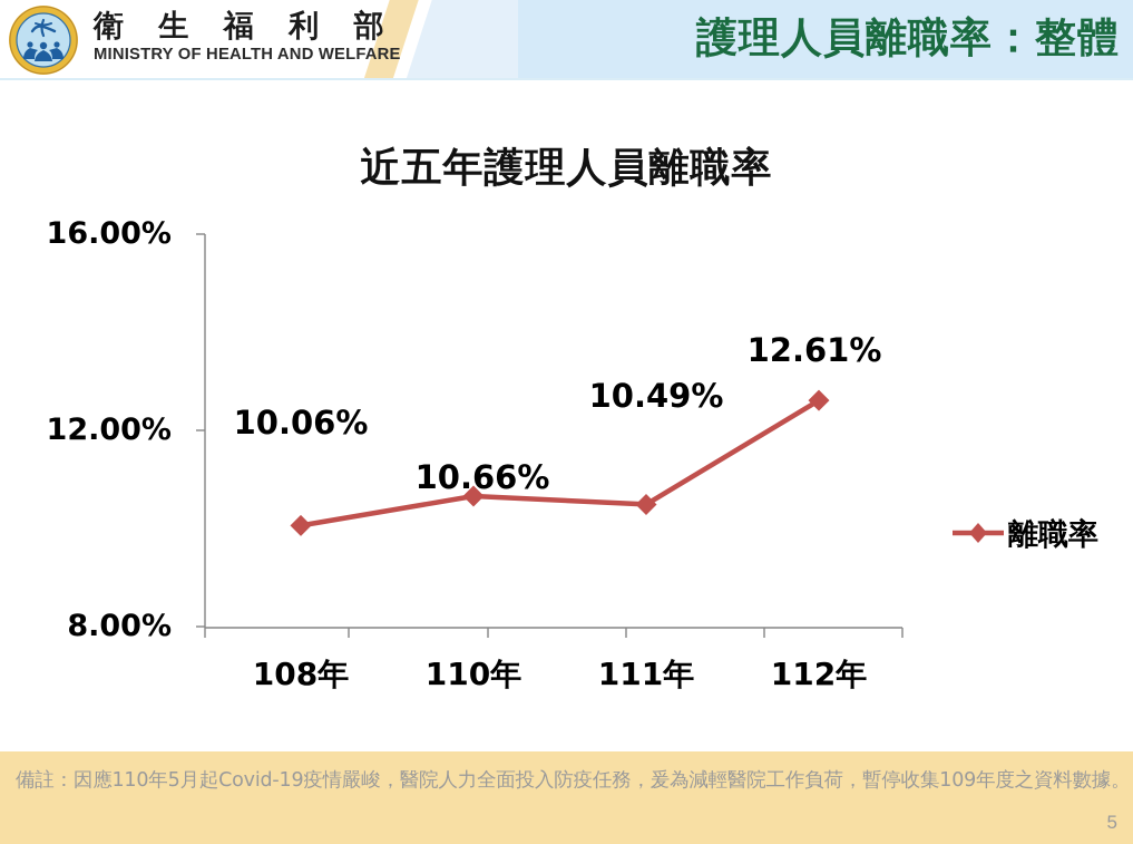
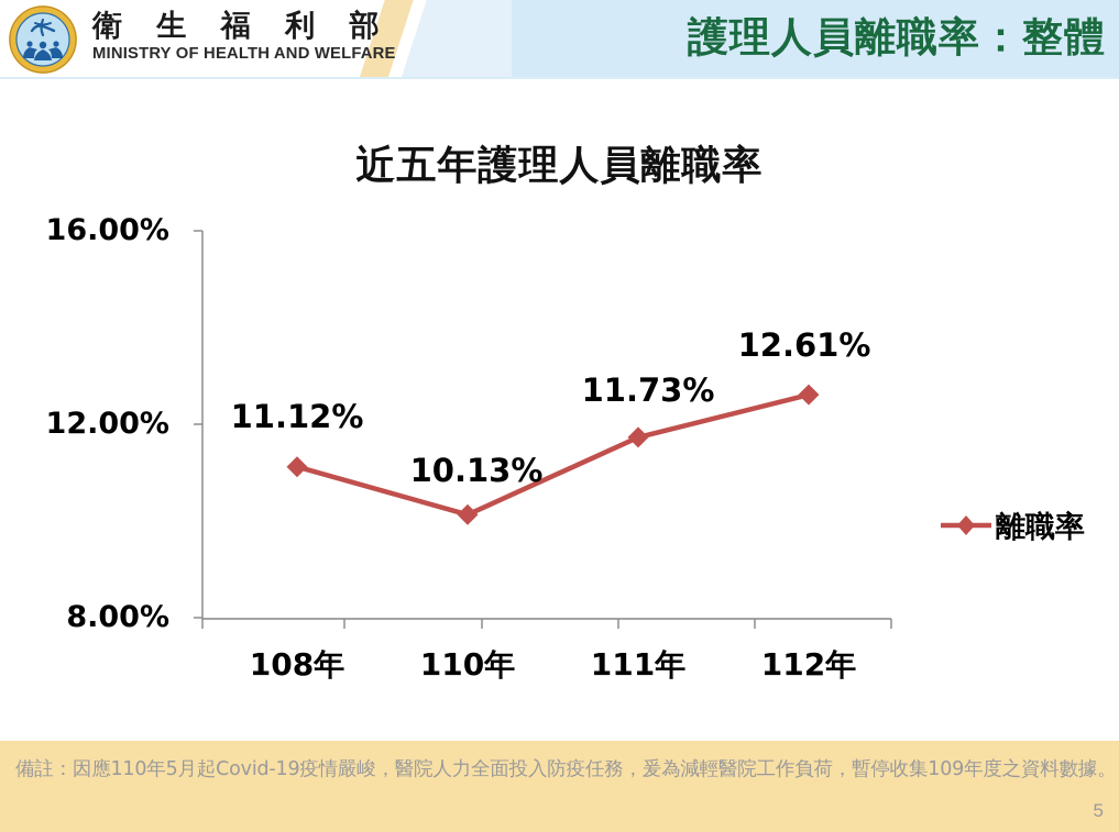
108年: 10.06% -> 11.12%
110年: 10.66% -> 10.13%
111年: 10.49% -> 11.73%
